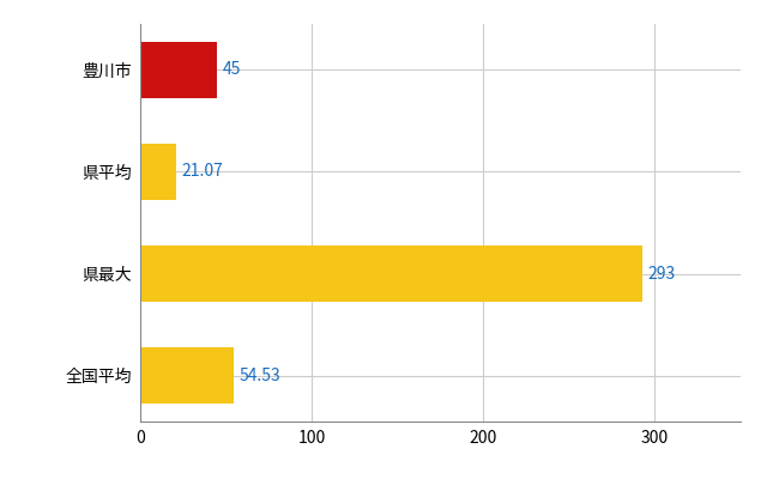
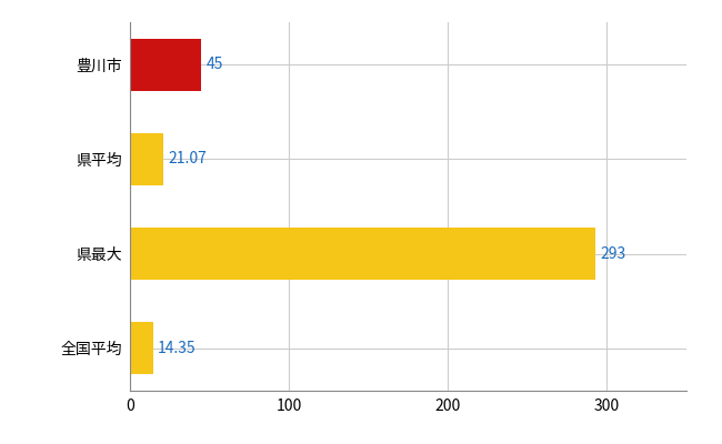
全国平均: 54.53 -> 14.35
